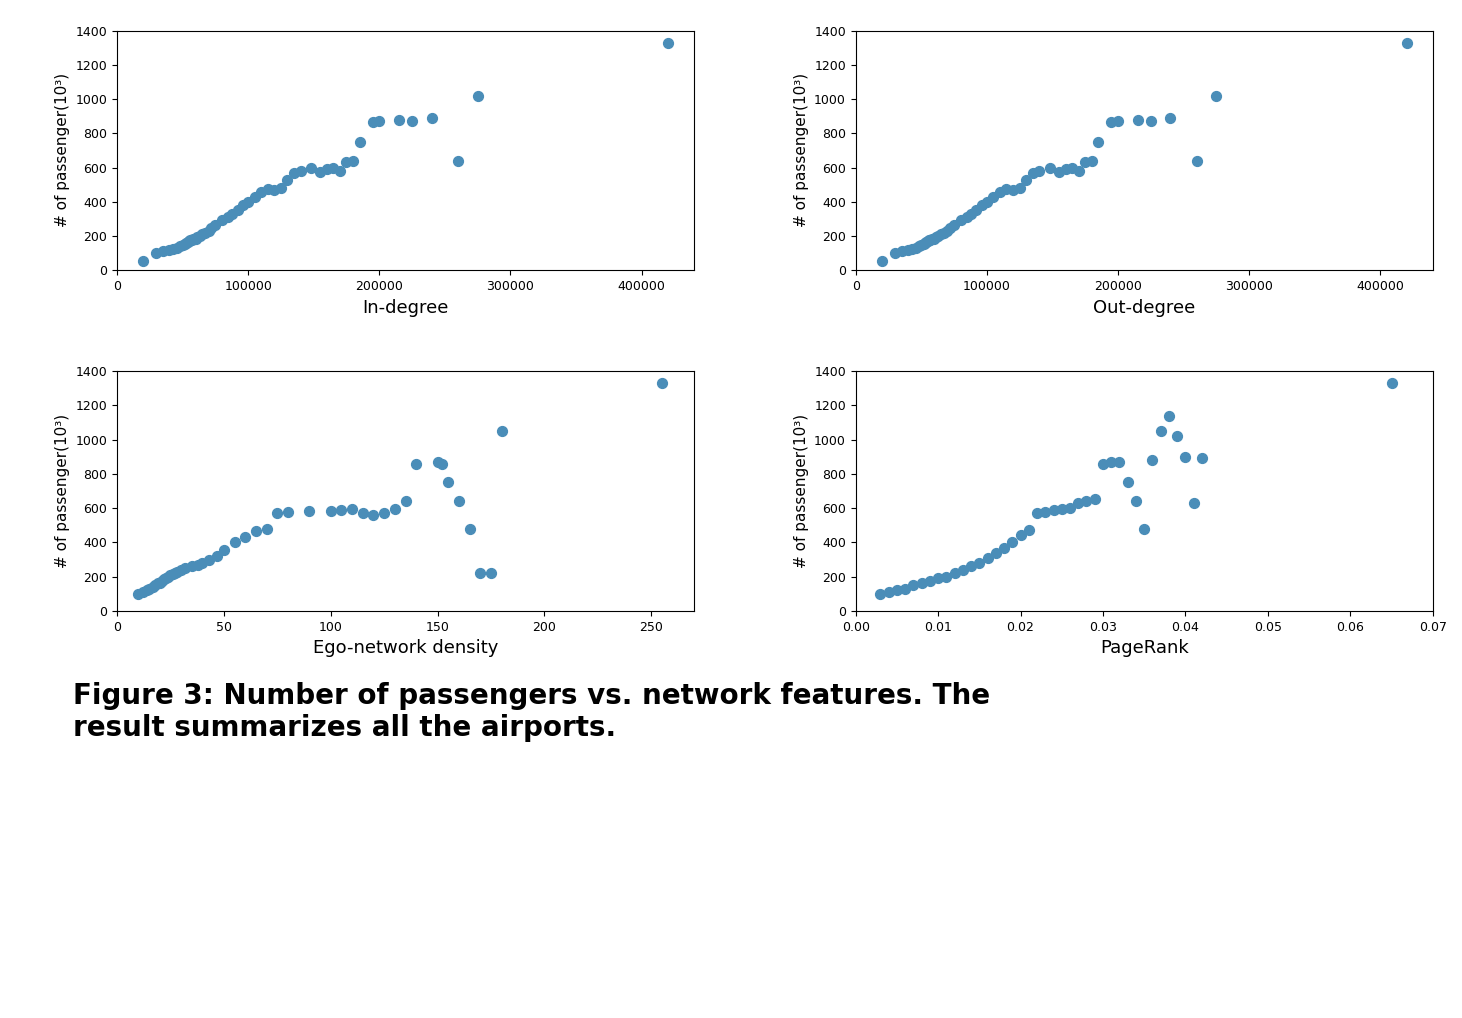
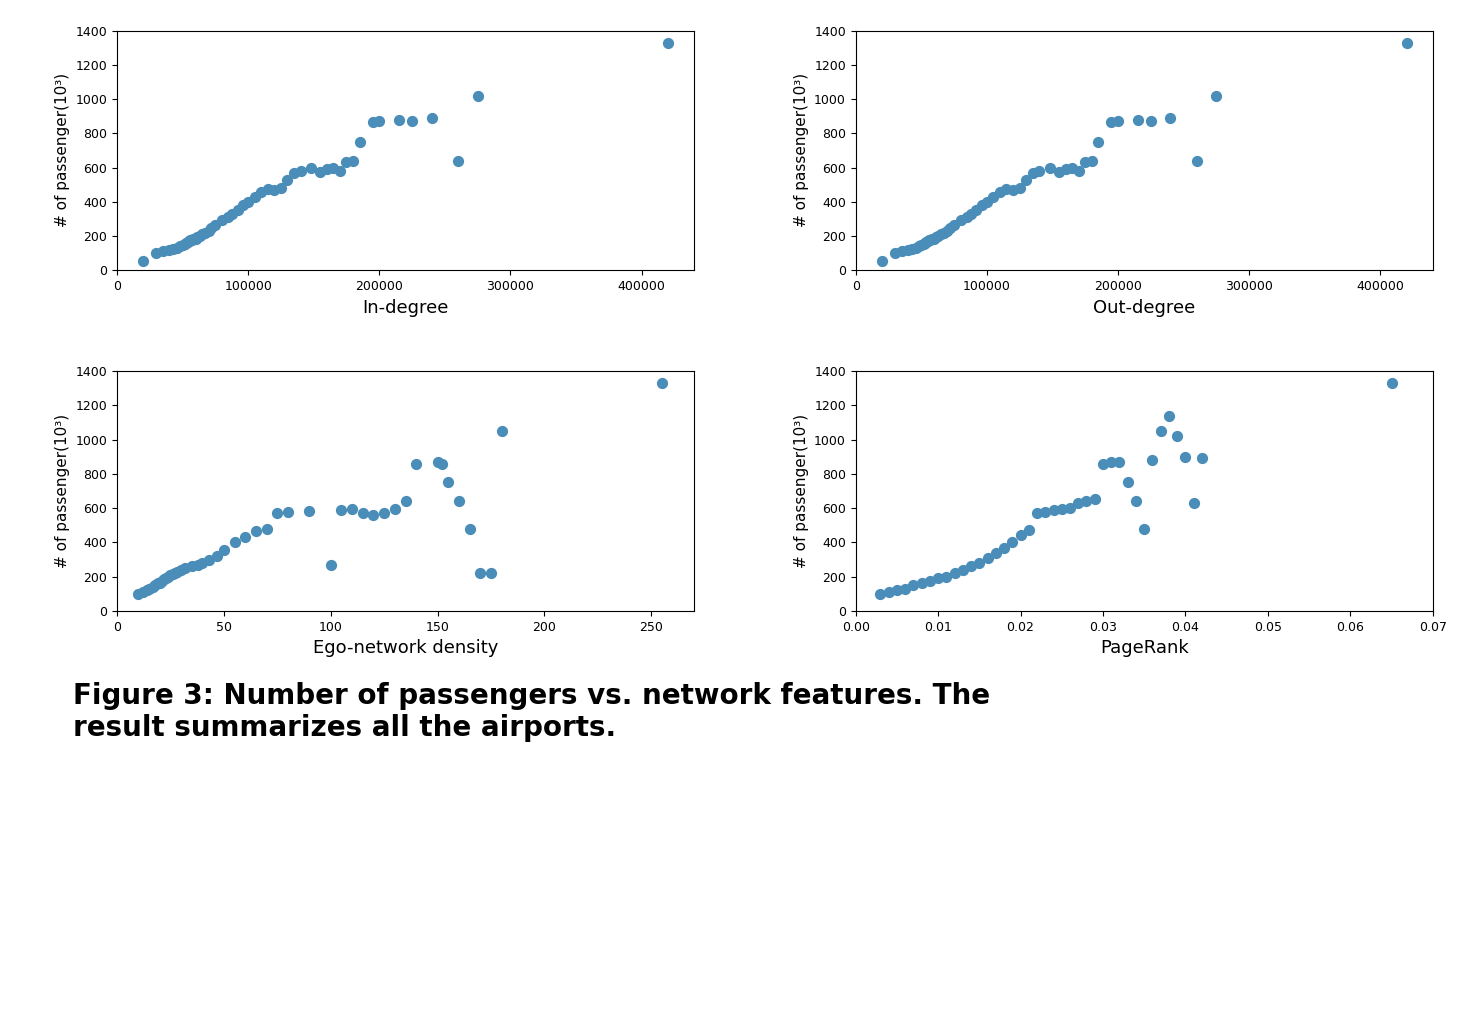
100: 580 -> 270
